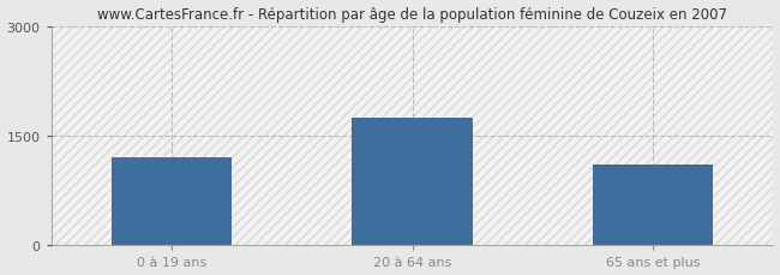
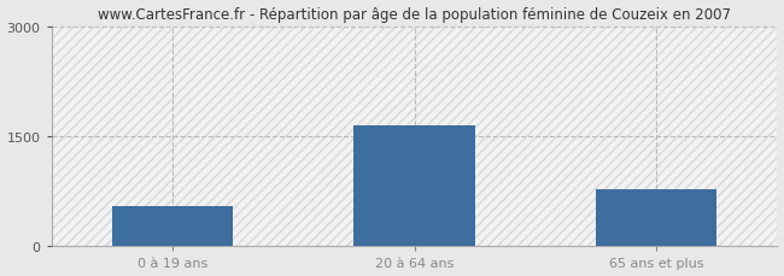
0 à 19 ans: 1200 -> 540
20 à 64 ans: 1750 -> 1640
65 ans et plus: 1100 -> 780
